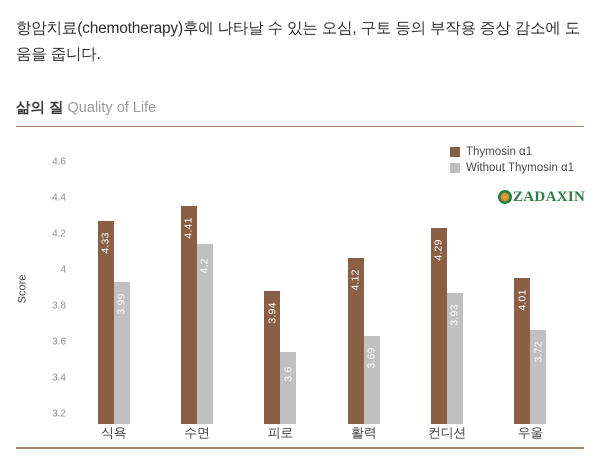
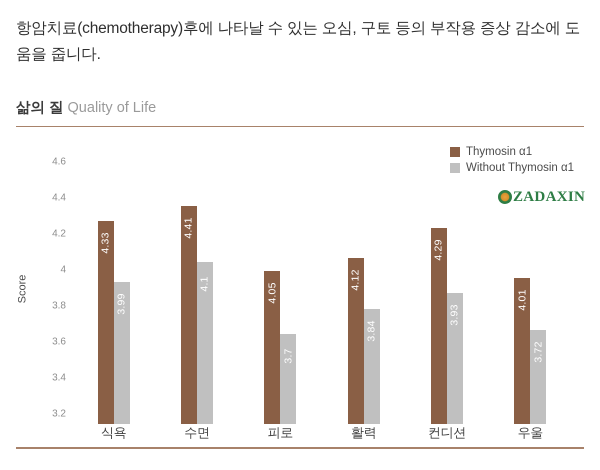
Without Thymosin α1/수면: 4.2 -> 4.1
Thymosin α1/피로: 3.94 -> 4.05
Without Thymosin α1/피로: 3.6 -> 3.7
Without Thymosin α1/활력: 3.69 -> 3.84
